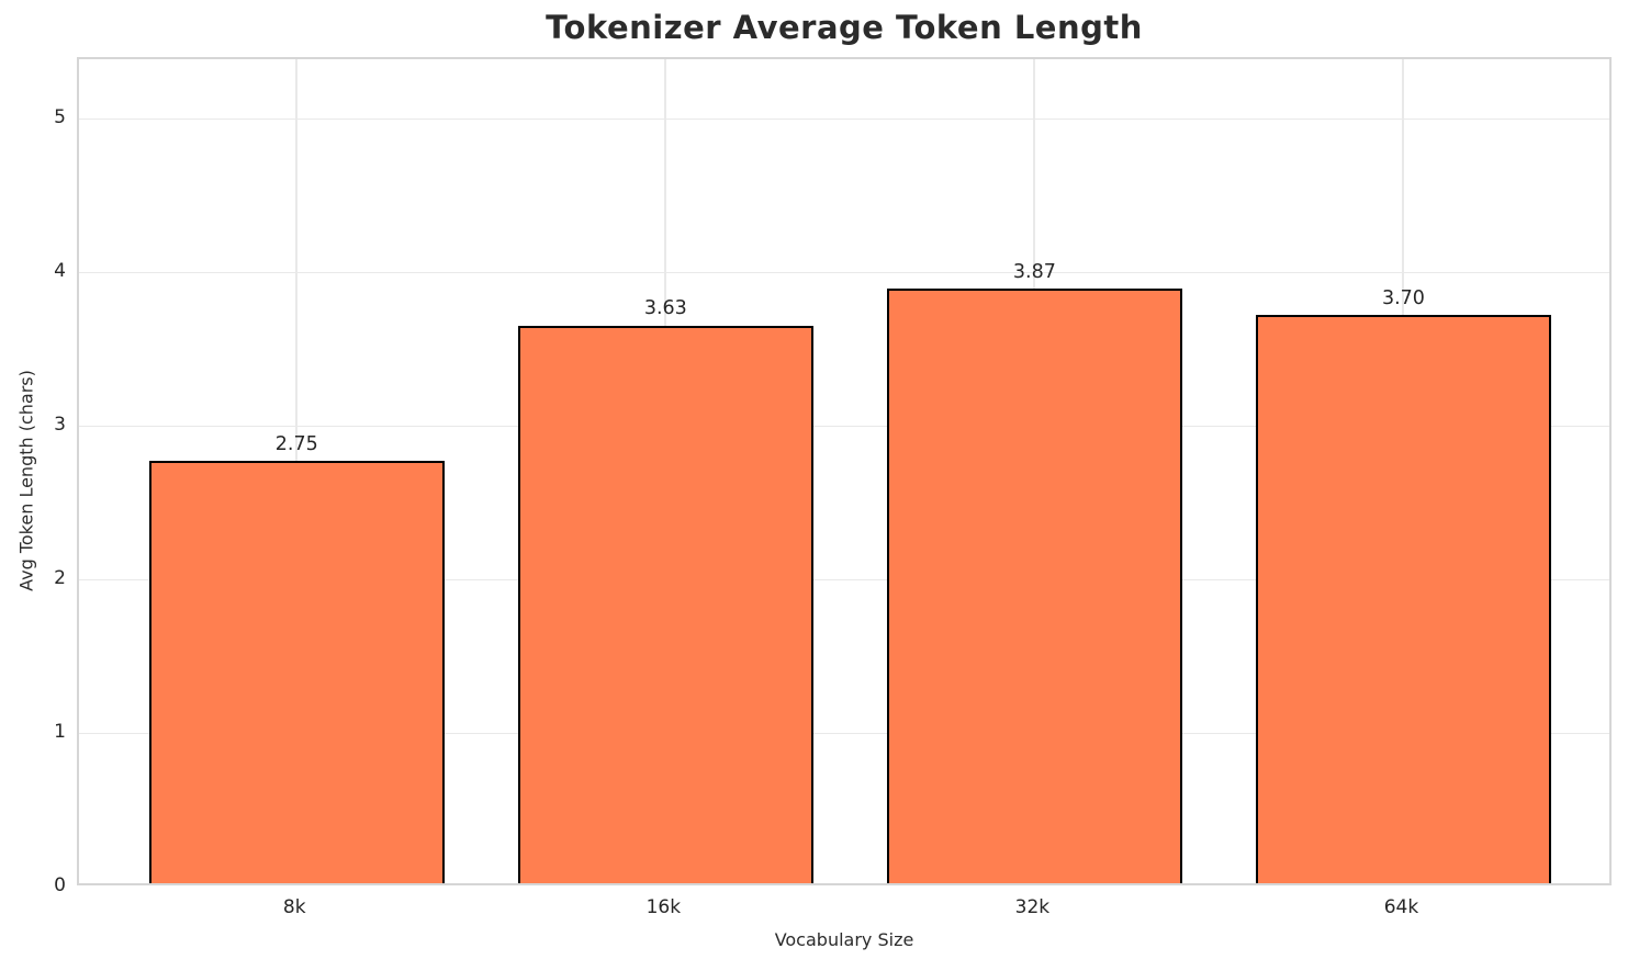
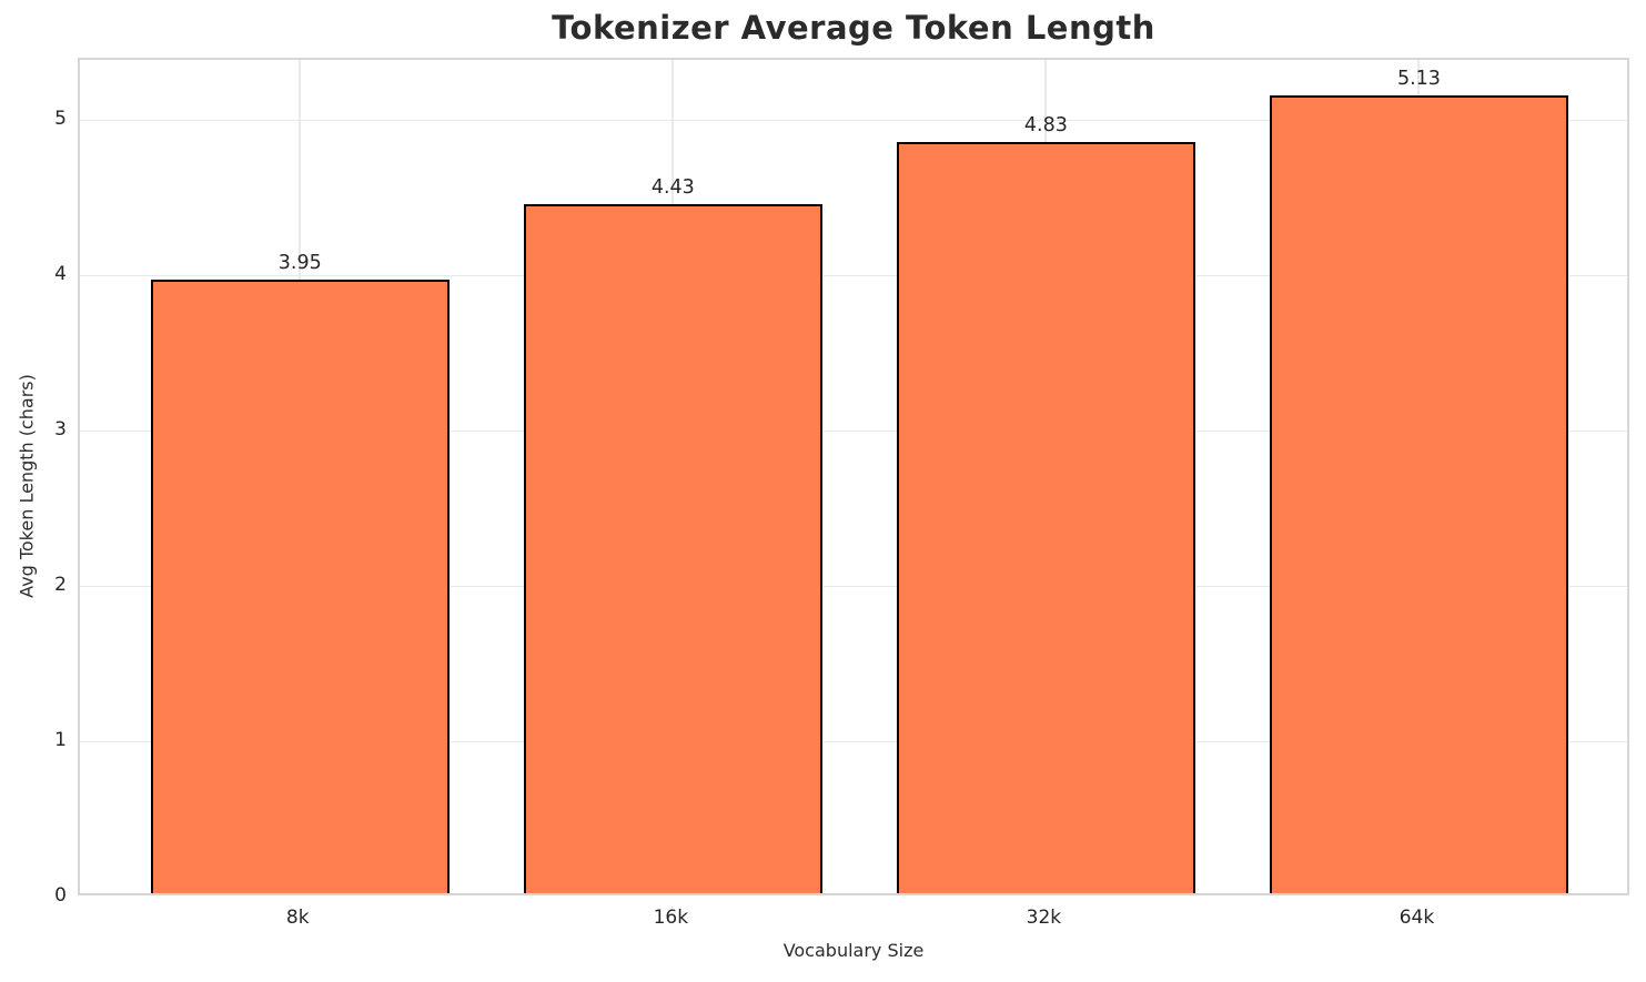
8k: 2.75 -> 3.95
16k: 3.63 -> 4.43
32k: 3.87 -> 4.83
64k: 3.70 -> 5.13
